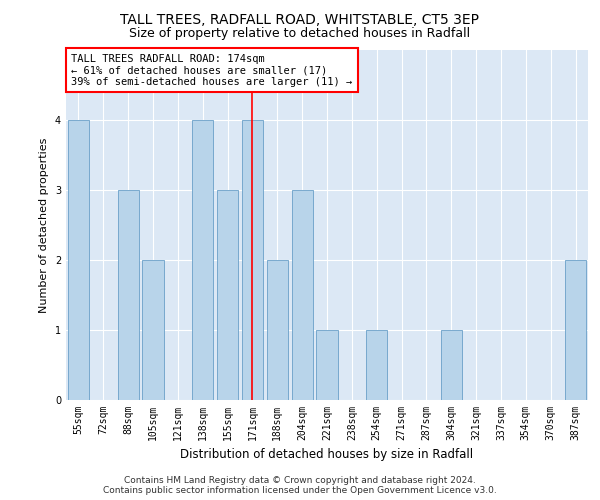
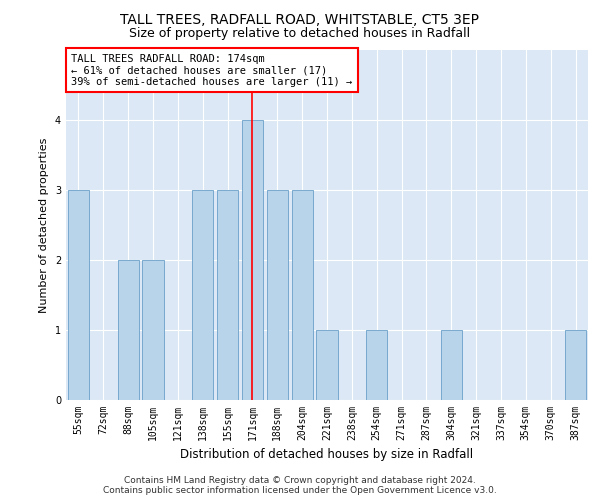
55sqm: 4 -> 3
88sqm: 3 -> 2
138sqm: 4 -> 3
188sqm: 2 -> 3
387sqm: 2 -> 1
